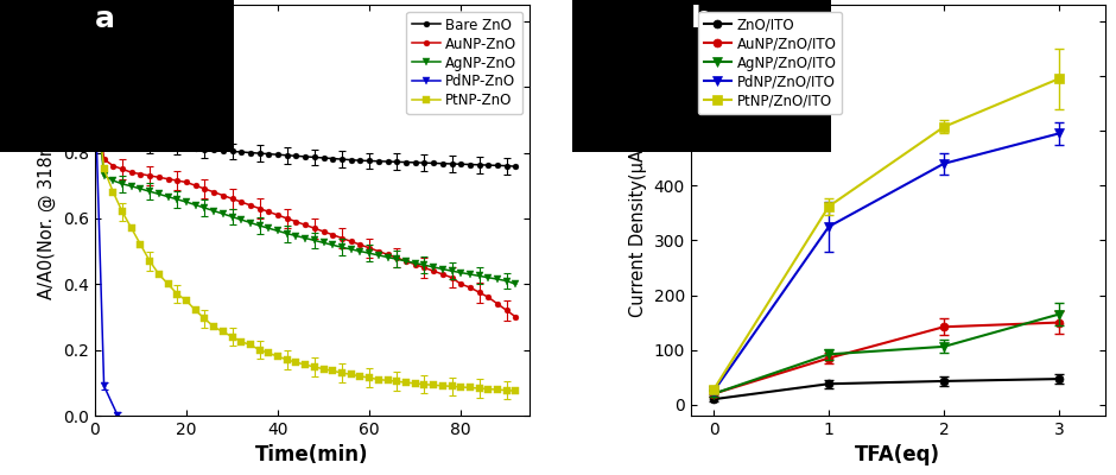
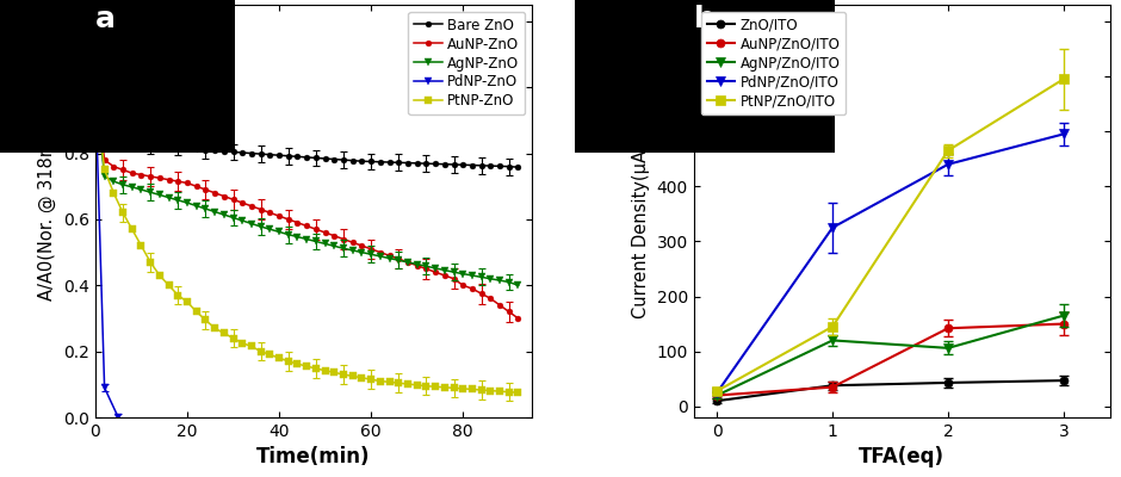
AuNP/ZnO/ITO/1: 85 -> 35
AgNP/ZnO/ITO/1: 92 -> 120
PtNP/ZnO/ITO/1: 362 -> 145
PtNP/ZnO/ITO/2: 507 -> 465
